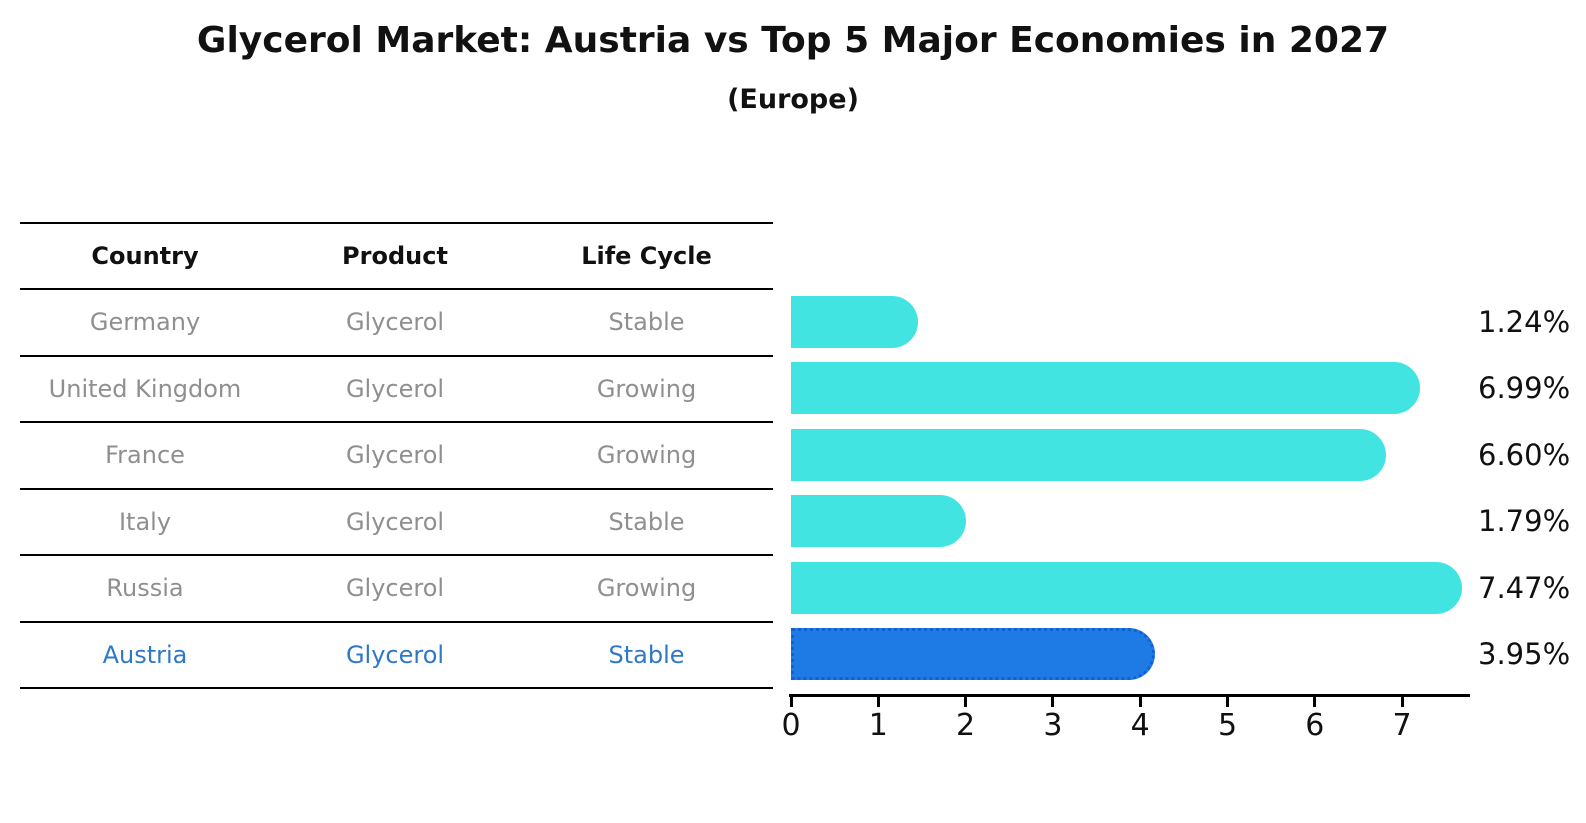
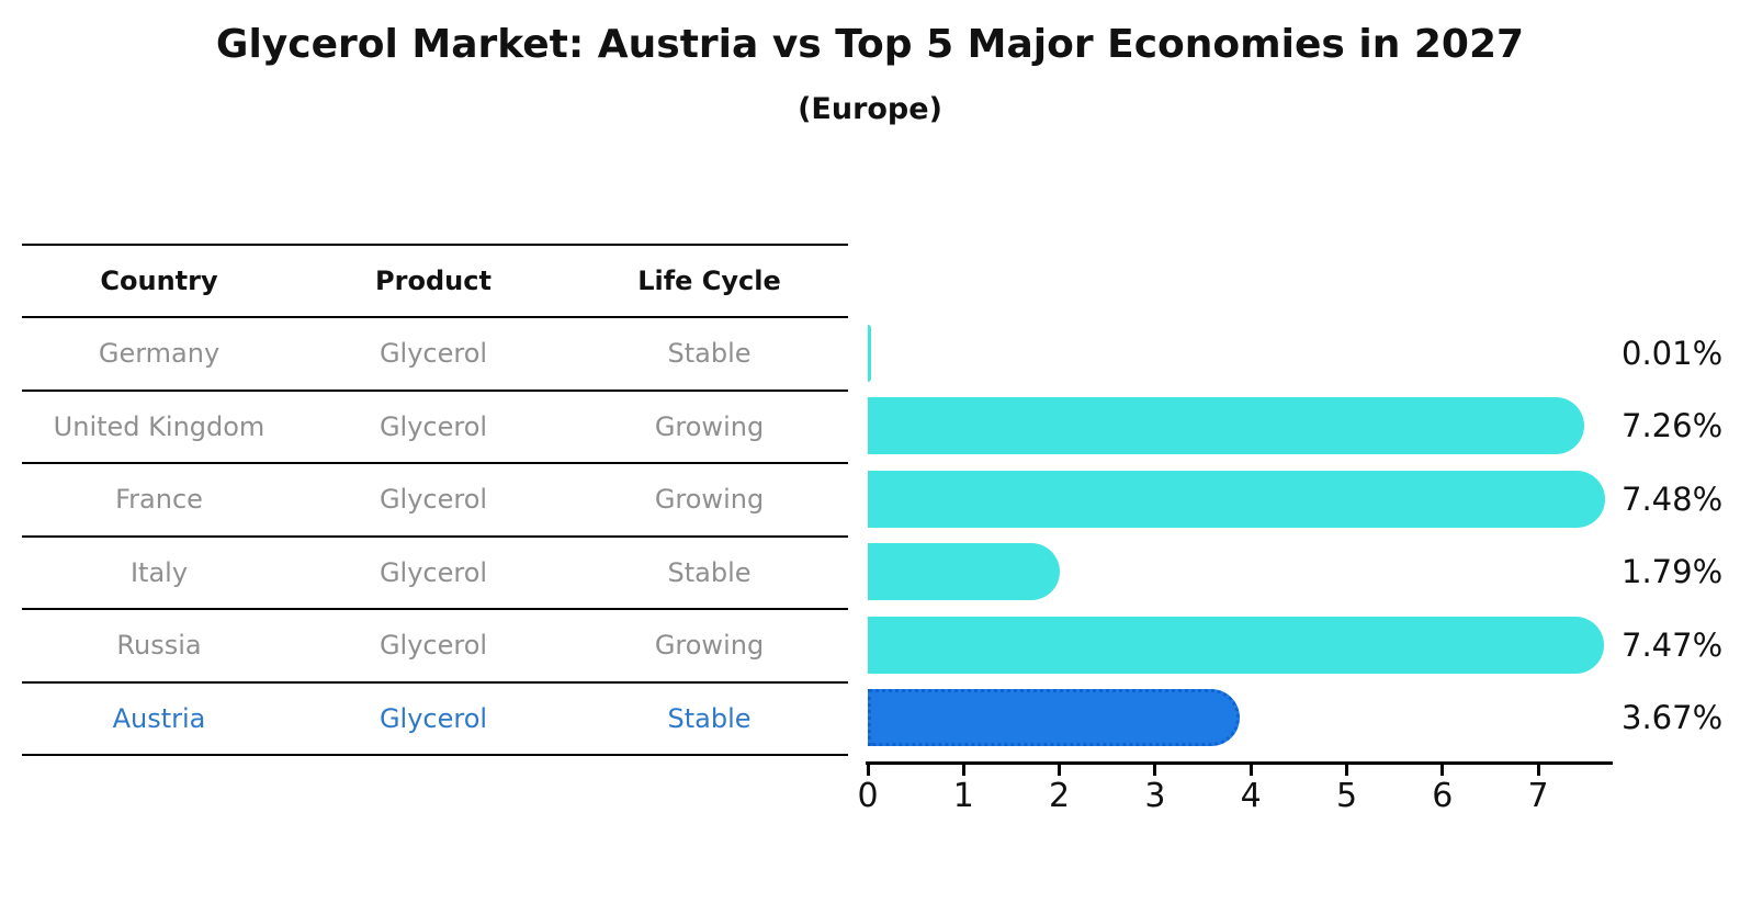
Germany: 1.24% -> 0.01%
United Kingdom: 6.99% -> 7.26%
France: 6.60% -> 7.48%
Austria: 3.95% -> 3.67%
